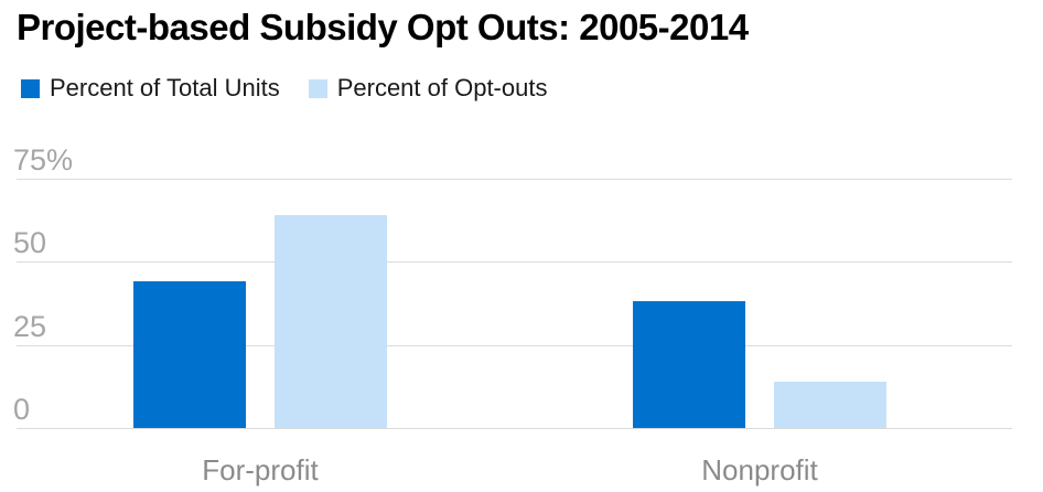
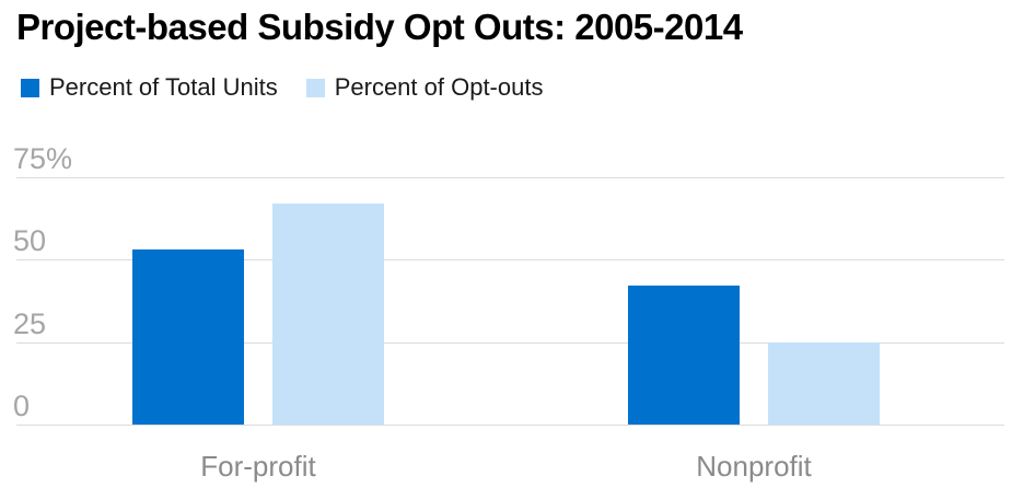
Percent of Total Units/For-profit: 44% -> 53%
Percent of Opt-outs/For-profit: 64% -> 67%
Percent of Total Units/Nonprofit: 38% -> 42%
Percent of Opt-outs/Nonprofit: 14% -> 25%
